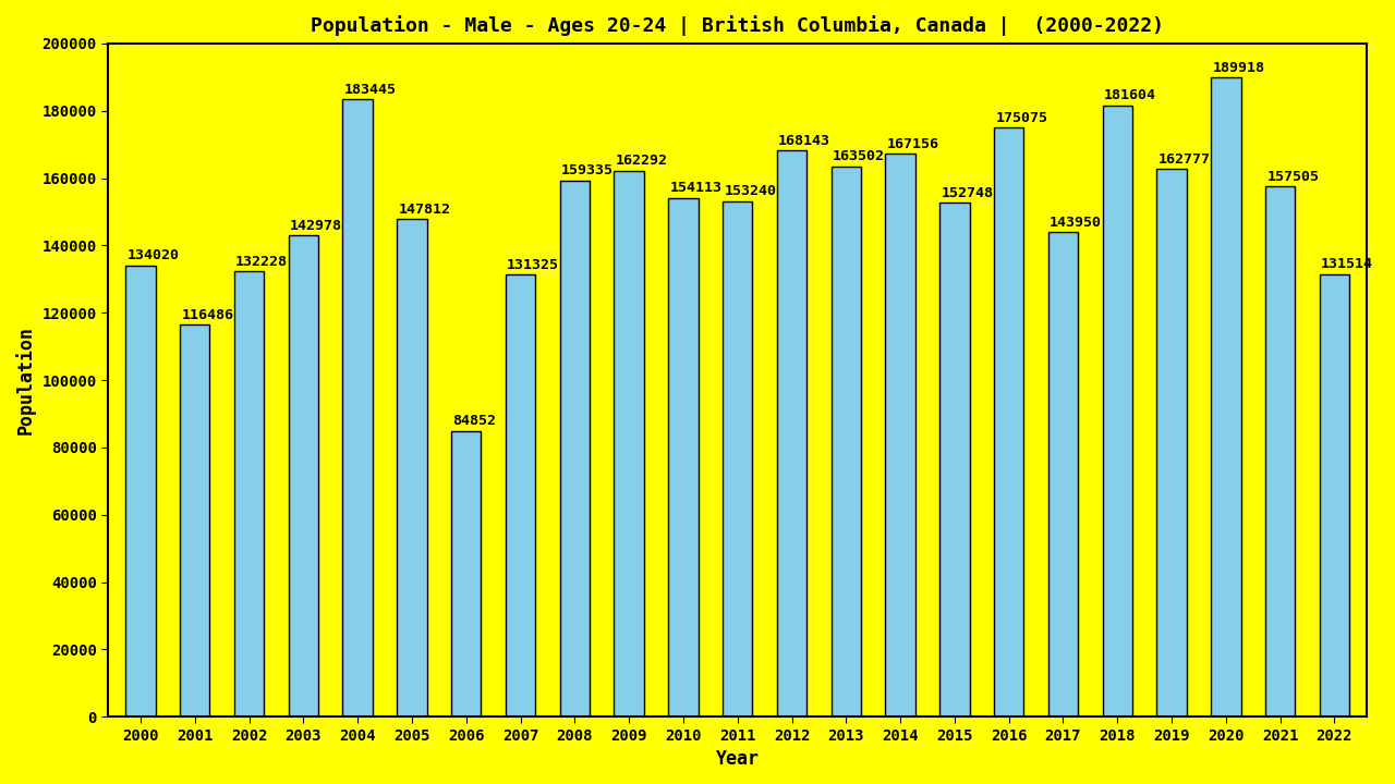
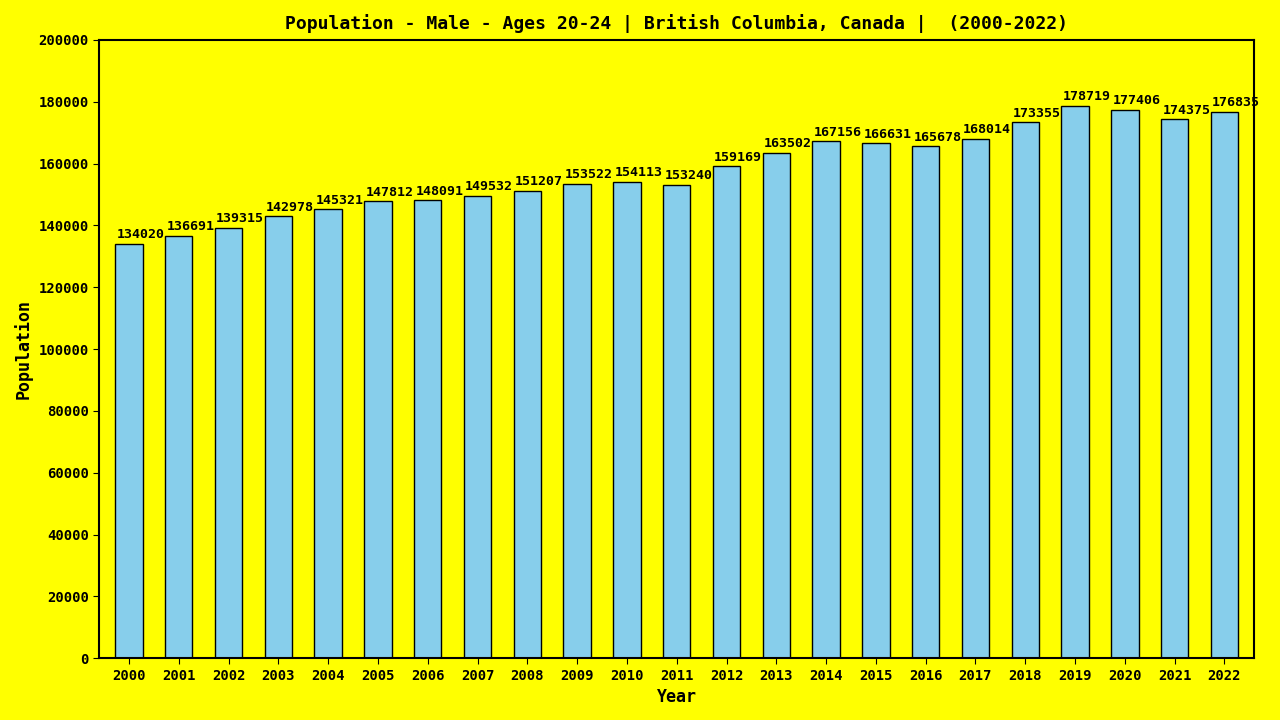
2001: 116486 -> 136691
2002: 132228 -> 139315
2004: 183445 -> 145321
2006: 84852 -> 148091
2007: 131325 -> 149532
2008: 159335 -> 151207
2009: 162292 -> 153522
2012: 168143 -> 159169
2015: 152748 -> 166631
2016: 175075 -> 165678
2017: 143950 -> 168014
2018: 181604 -> 173355
2019: 162777 -> 178719
2020: 189918 -> 177406
2021: 157505 -> 174375
2022: 131514 -> 176835
